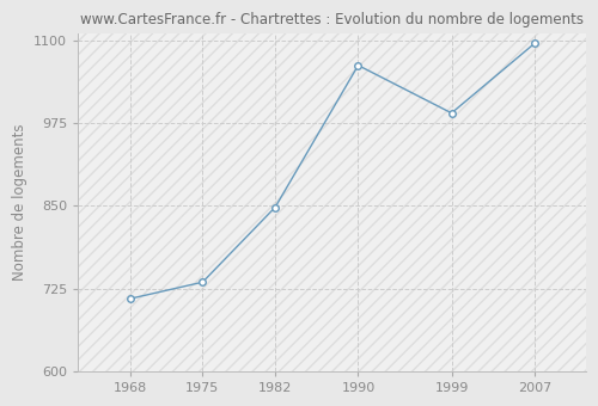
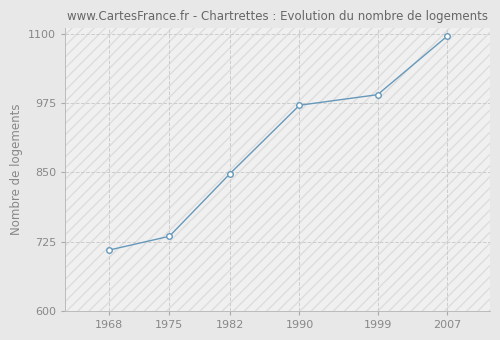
1990: 1062 -> 971
